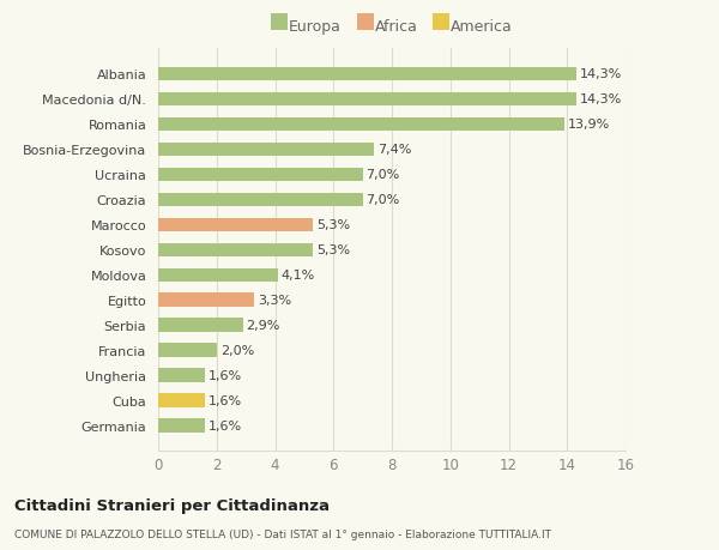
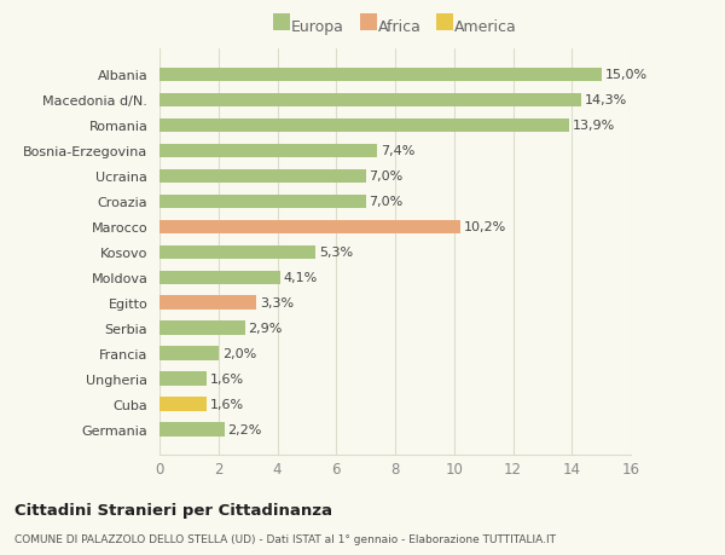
Albania: 14,3% -> 15,0%
Marocco: 5,3% -> 10,2%
Germania: 1,6% -> 2,2%
